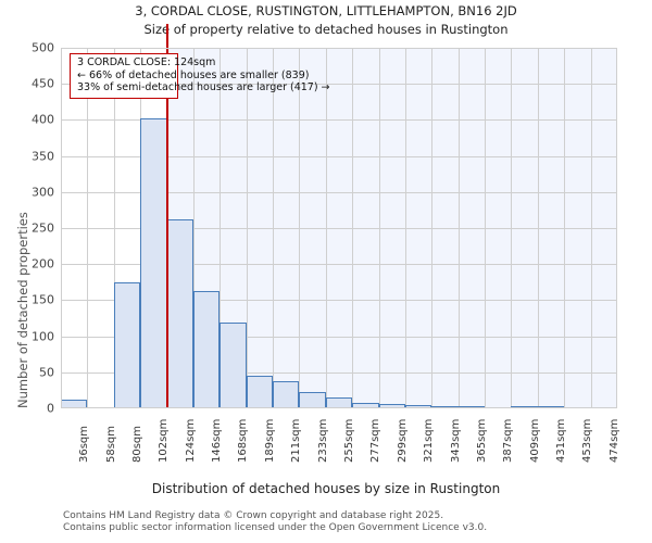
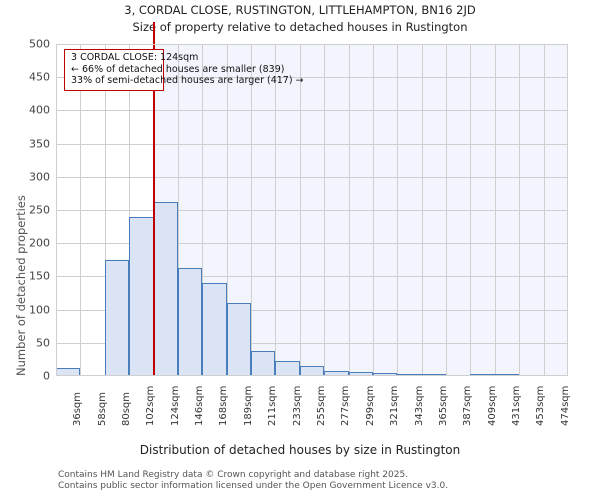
102sqm: 400 -> 240
168sqm: 120 -> 140
189sqm: 40 -> 110
